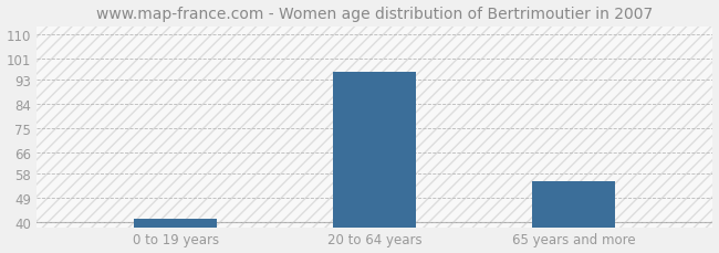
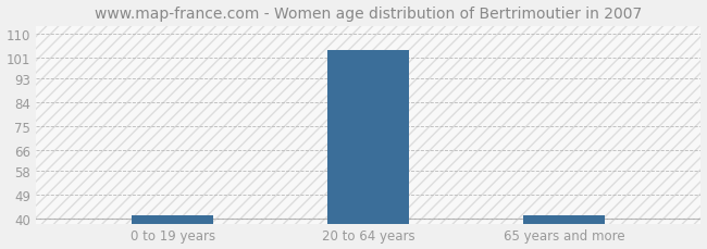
20 to 64 years: 96 -> 104
65 years and more: 55 -> 41
